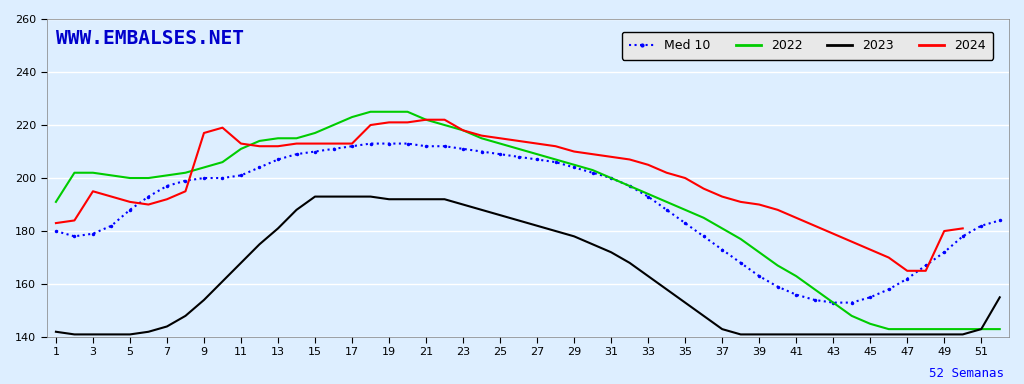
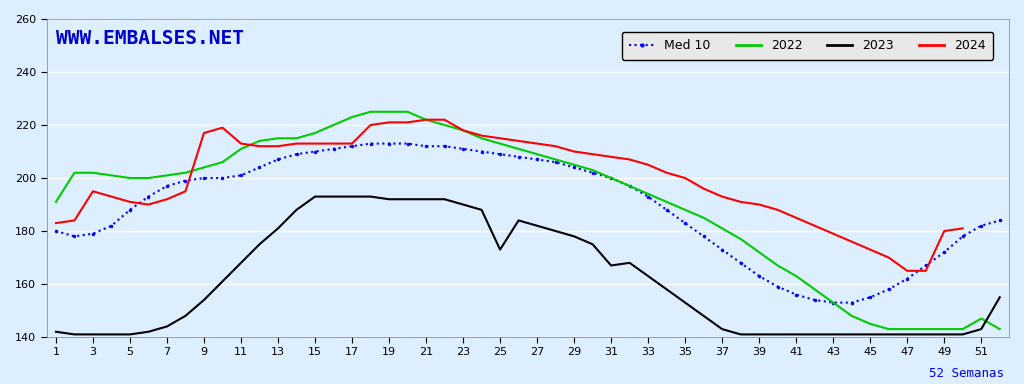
2023/25: 186 -> 173
2023/31: 172 -> 167
2022/51: 143 -> 147
